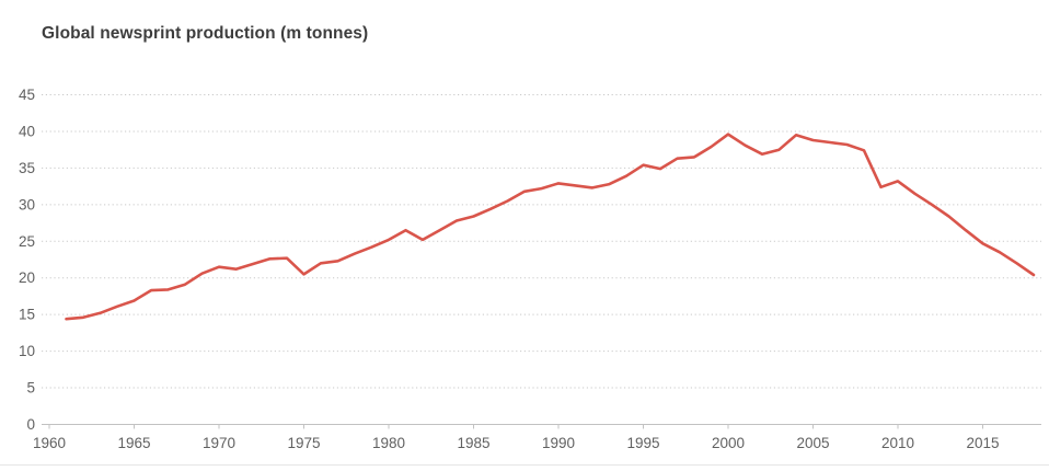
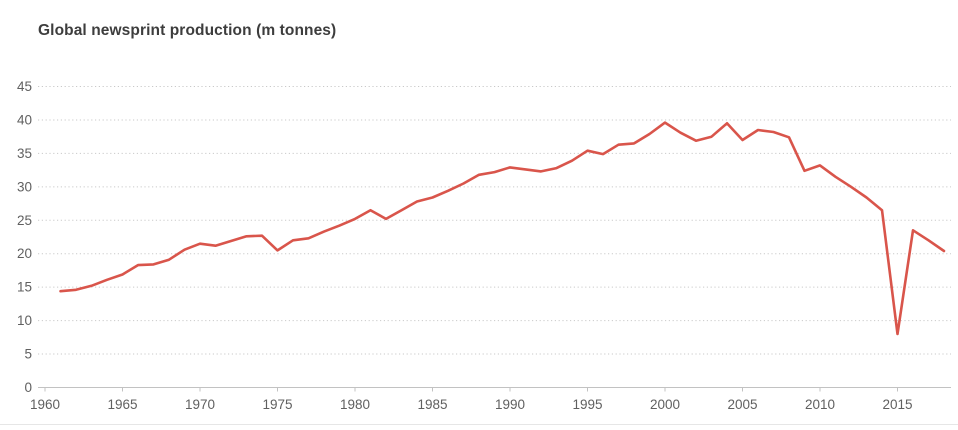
2005: 39 -> 37
2015: 25 -> 8
